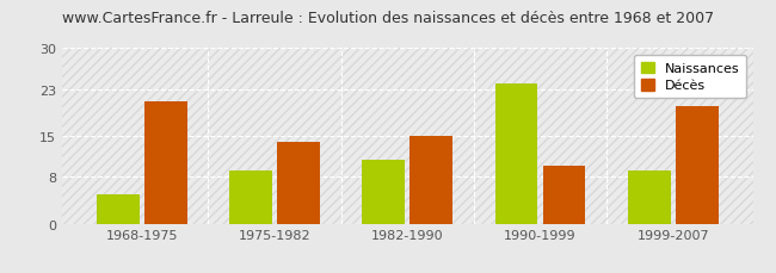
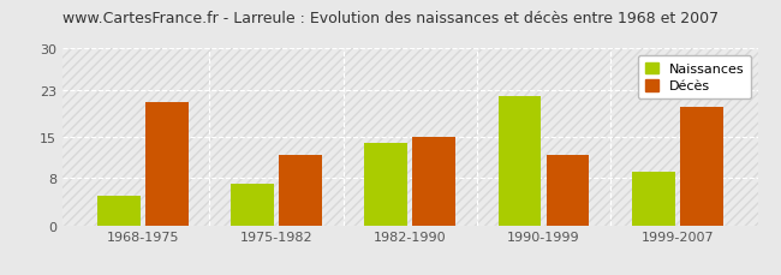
Naissances/1975-1982: 9 -> 7
Décès/1975-1982: 14 -> 12
Naissances/1982-1990: 11 -> 14
Naissances/1990-1999: 24 -> 22
Décès/1990-1999: 10 -> 12
